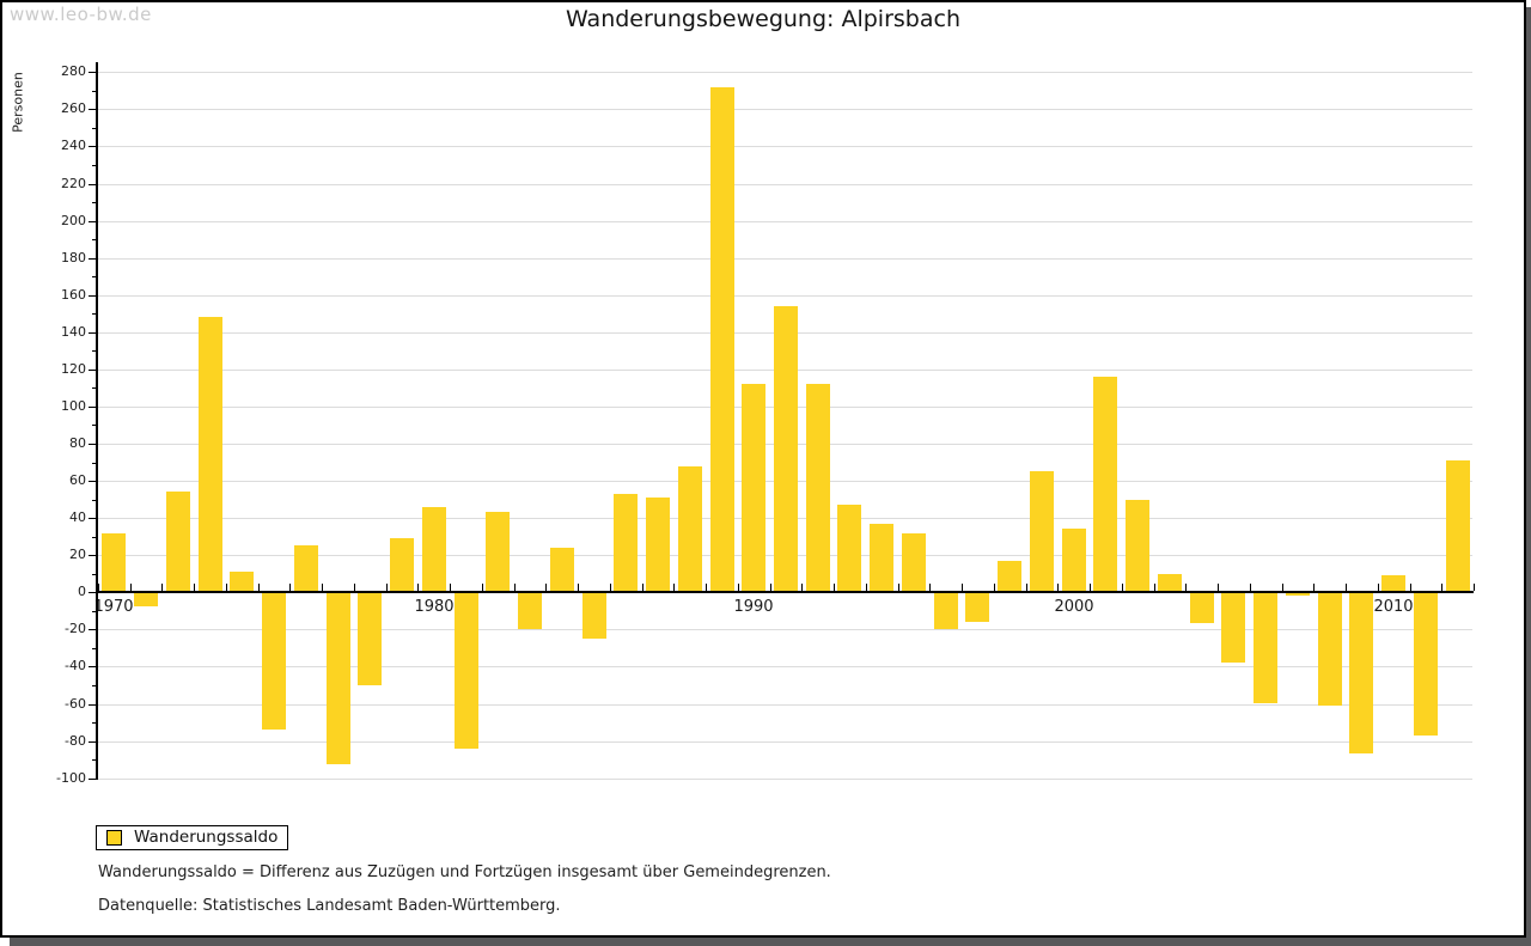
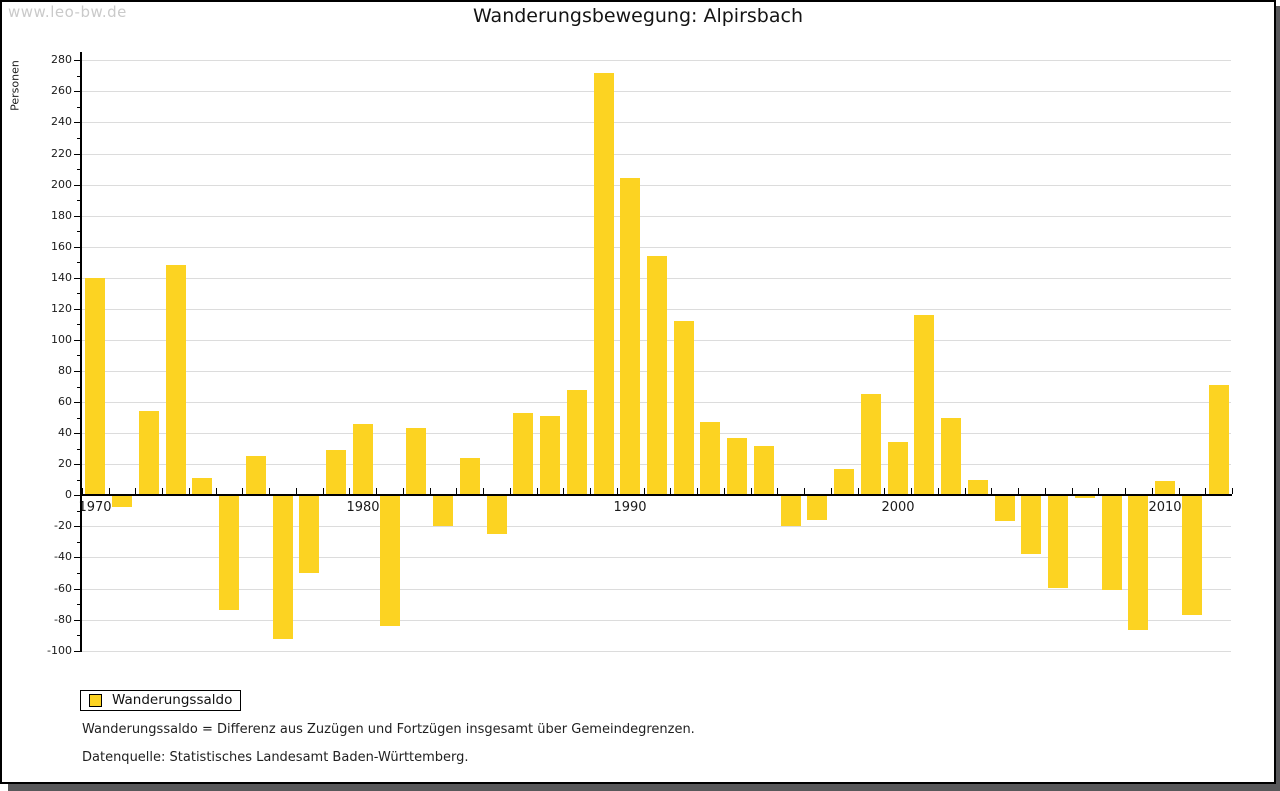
1970: 32 -> 140
1990: 112 -> 204
